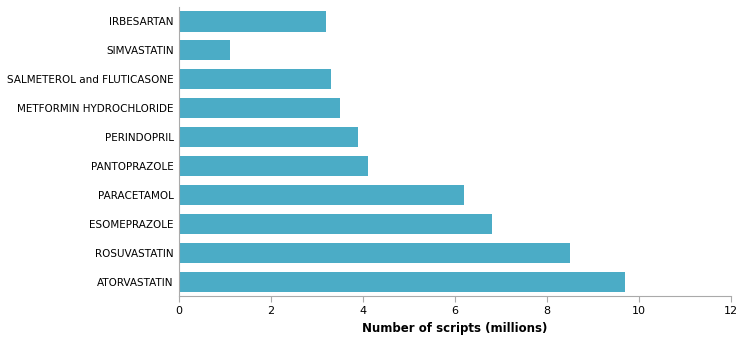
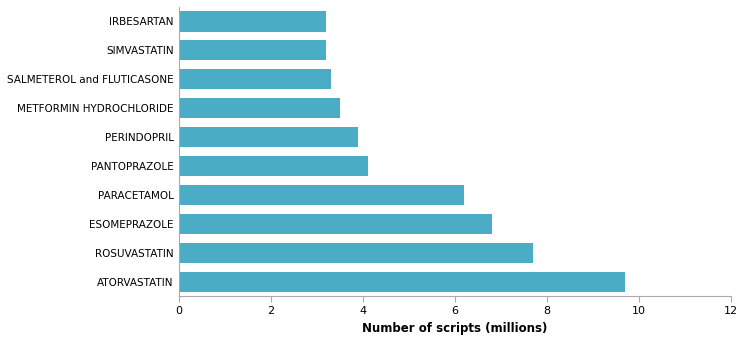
SIMVASTATIN: 1.1 -> 3.2
ROSUVASTATIN: 8.5 -> 7.7
